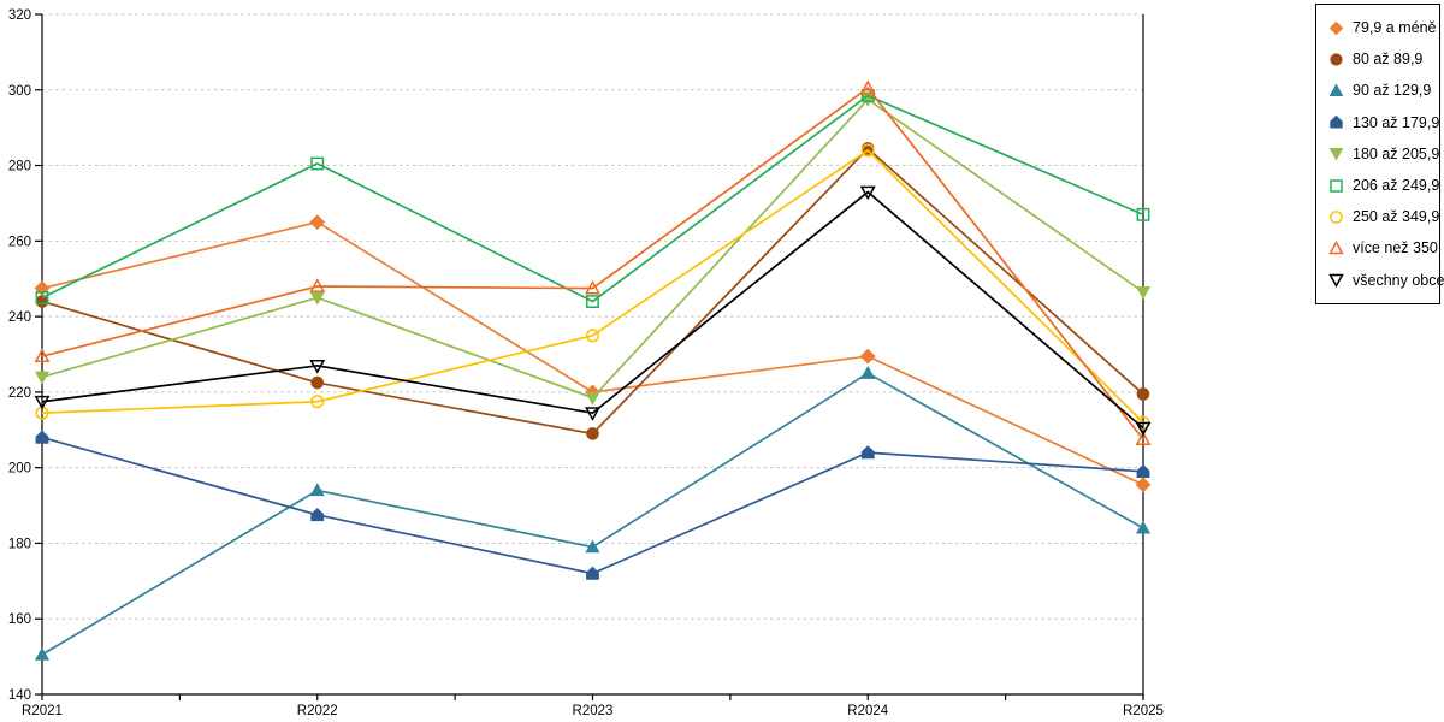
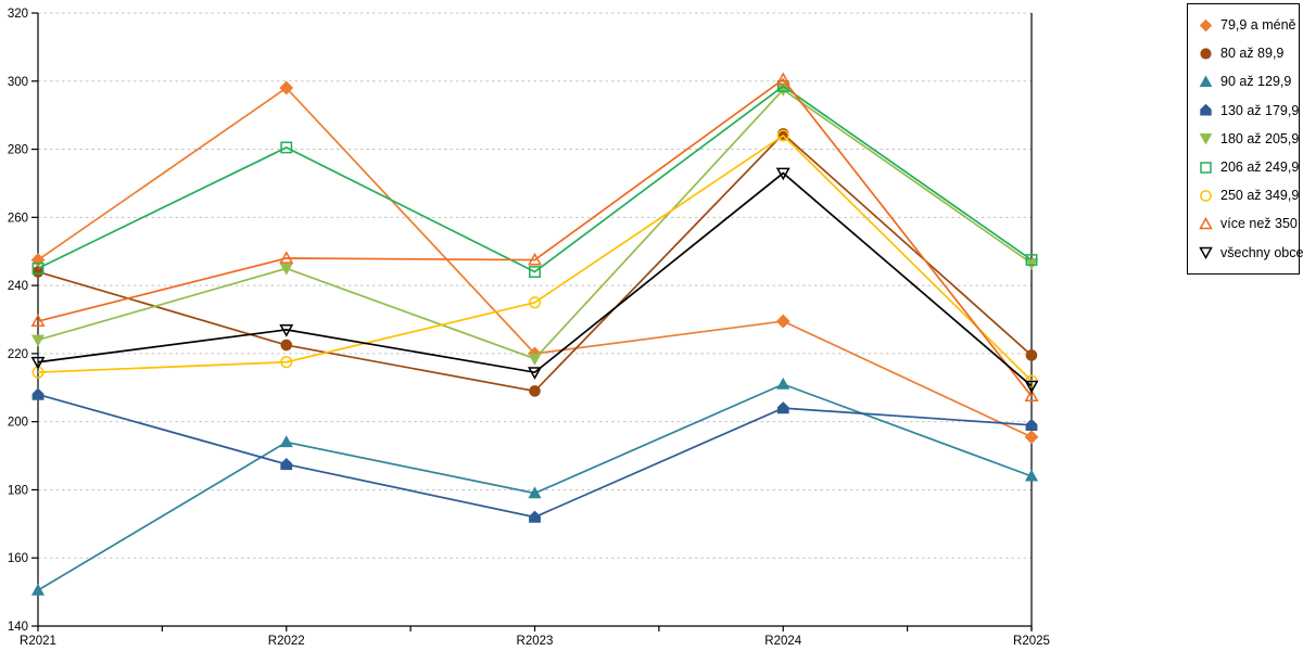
79,9 a méně/R2022: 265 -> 298
90 až 129,9/R2024: 225 -> 211
206 až 249,9/R2025: 267 -> 248
